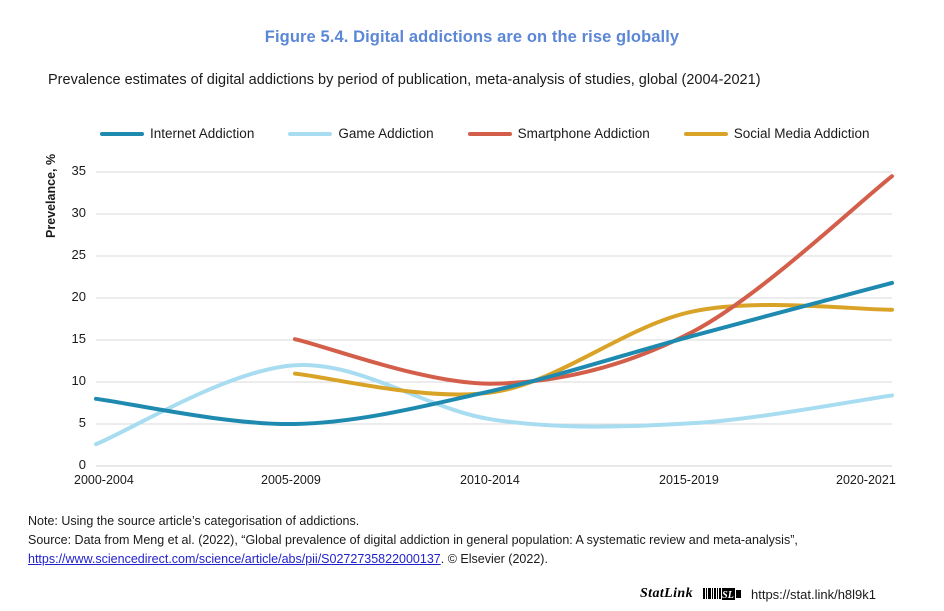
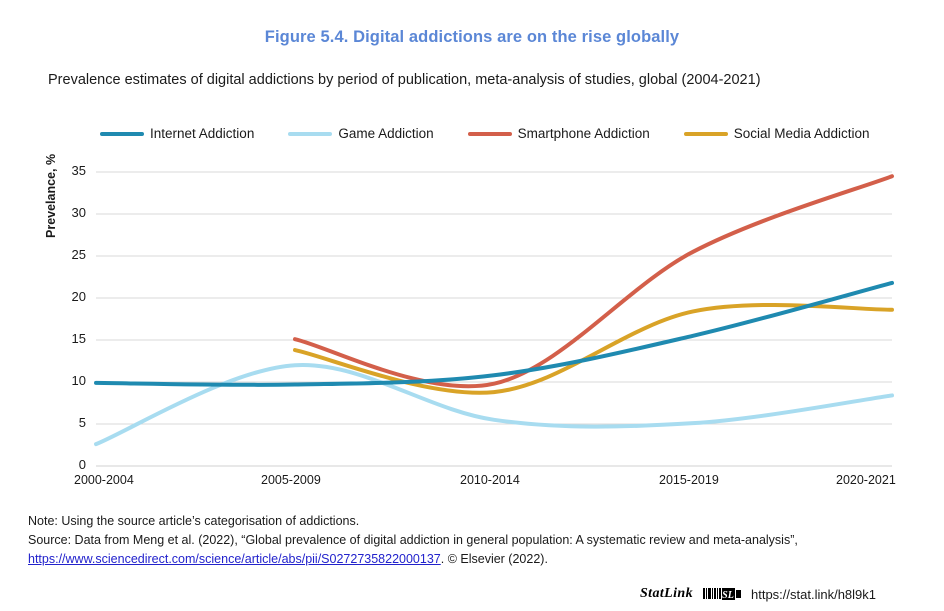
Internet Addiction/2000-2004: 8 -> 10
Internet Addiction/2005-2009: 5 -> 10
Social Media Addiction/2005-2009: 11 -> 14
Internet Addiction/2010-2014: 9 -> 11
Smartphone Addiction/2015-2019: 16 -> 26
